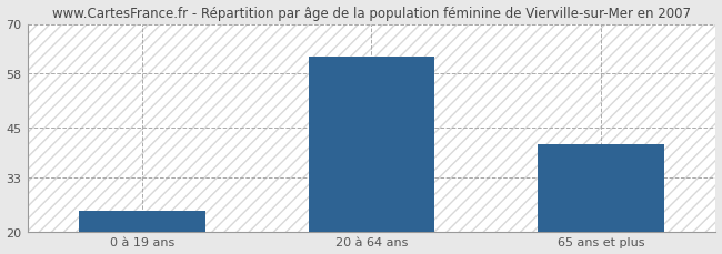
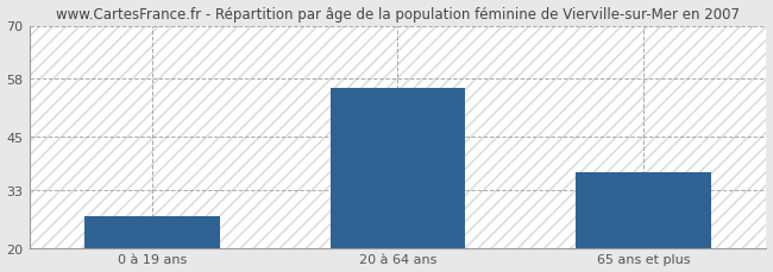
0 à 19 ans: 25 -> 27
20 à 64 ans: 62 -> 56
65 ans et plus: 41 -> 37
